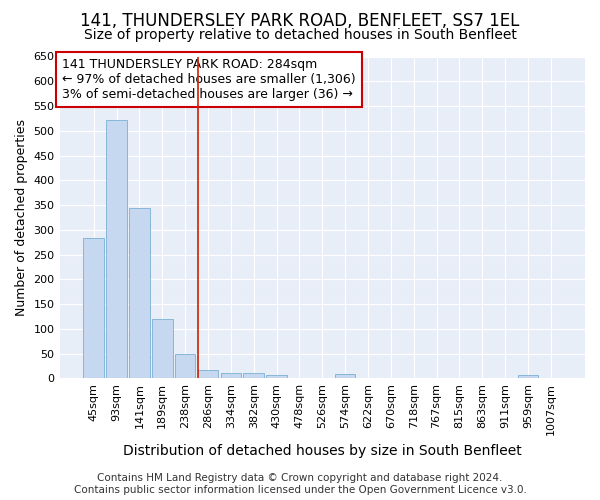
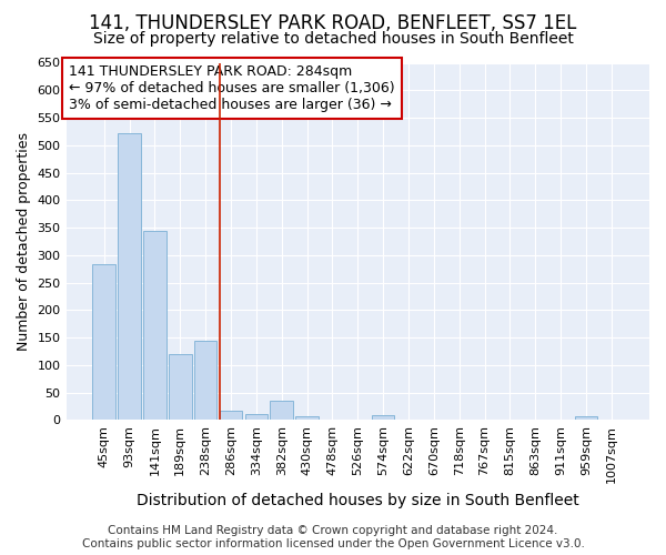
238sqm: 49 -> 145
382sqm: 11 -> 35
